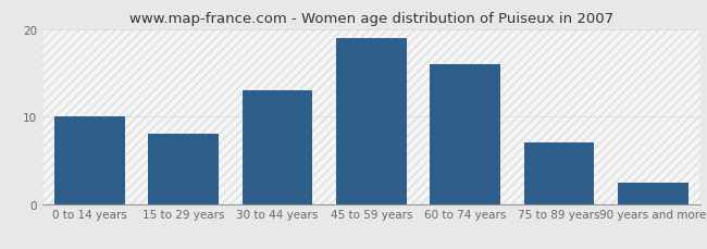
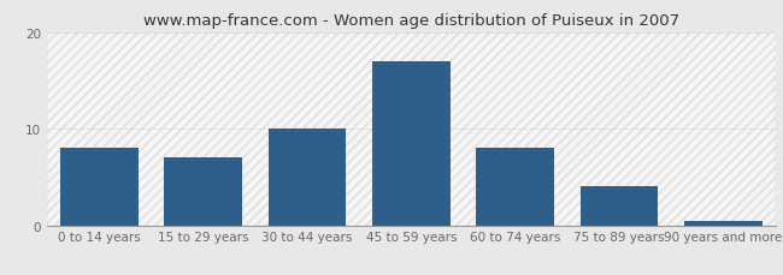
0 to 14 years: 10.0 -> 8.0
15 to 29 years: 8.0 -> 7.0
30 to 44 years: 13.0 -> 10.0
45 to 59 years: 19.0 -> 17.0
60 to 74 years: 16.0 -> 8.0
75 to 89 years: 7.0 -> 4.0
90 years and more: 2.4 -> 0.5
